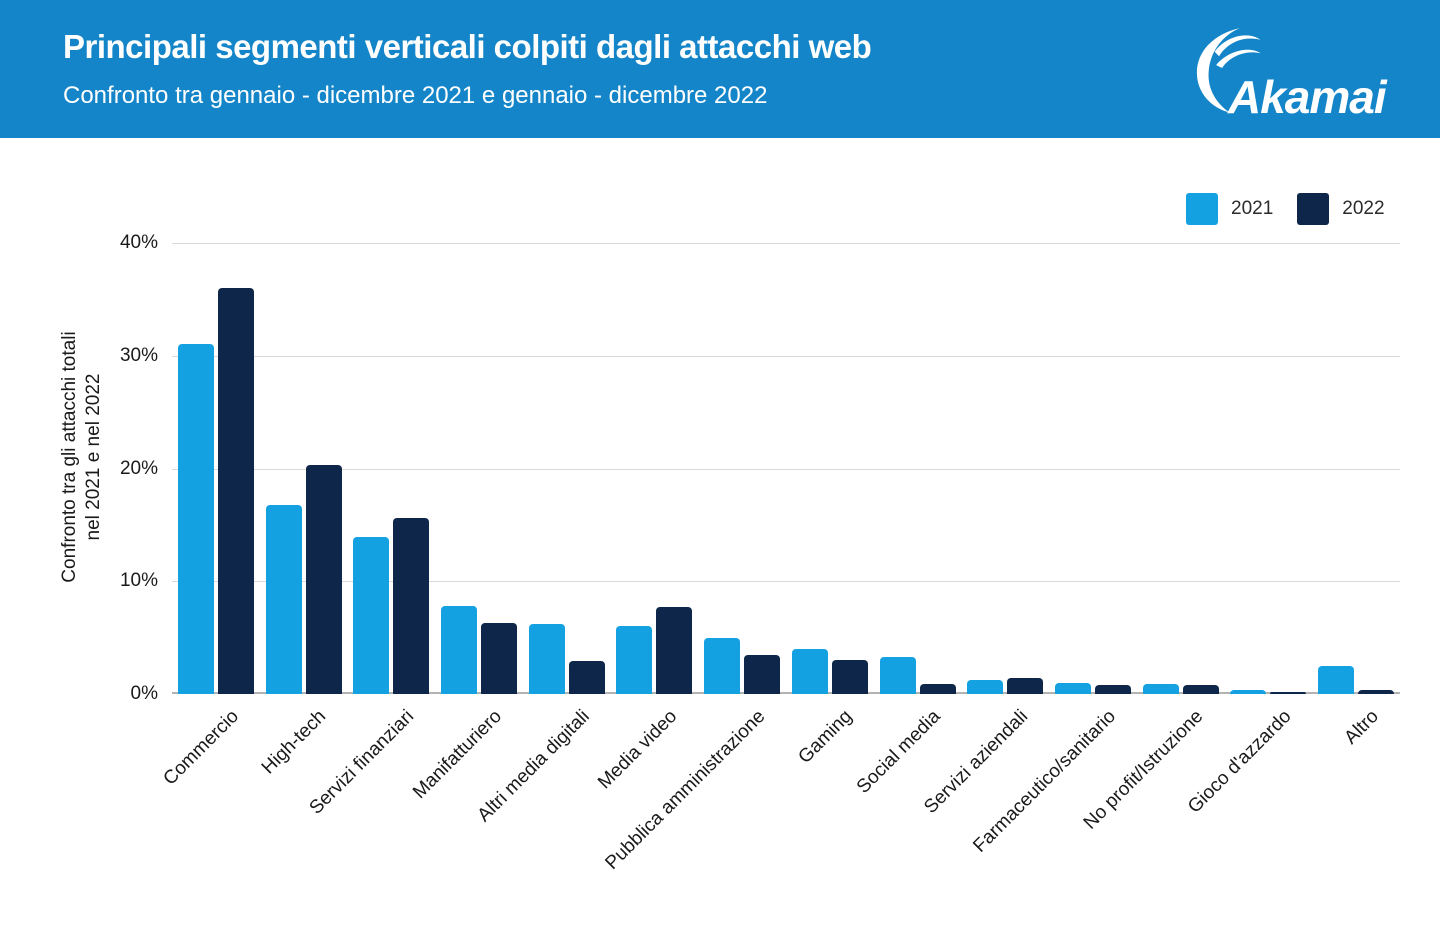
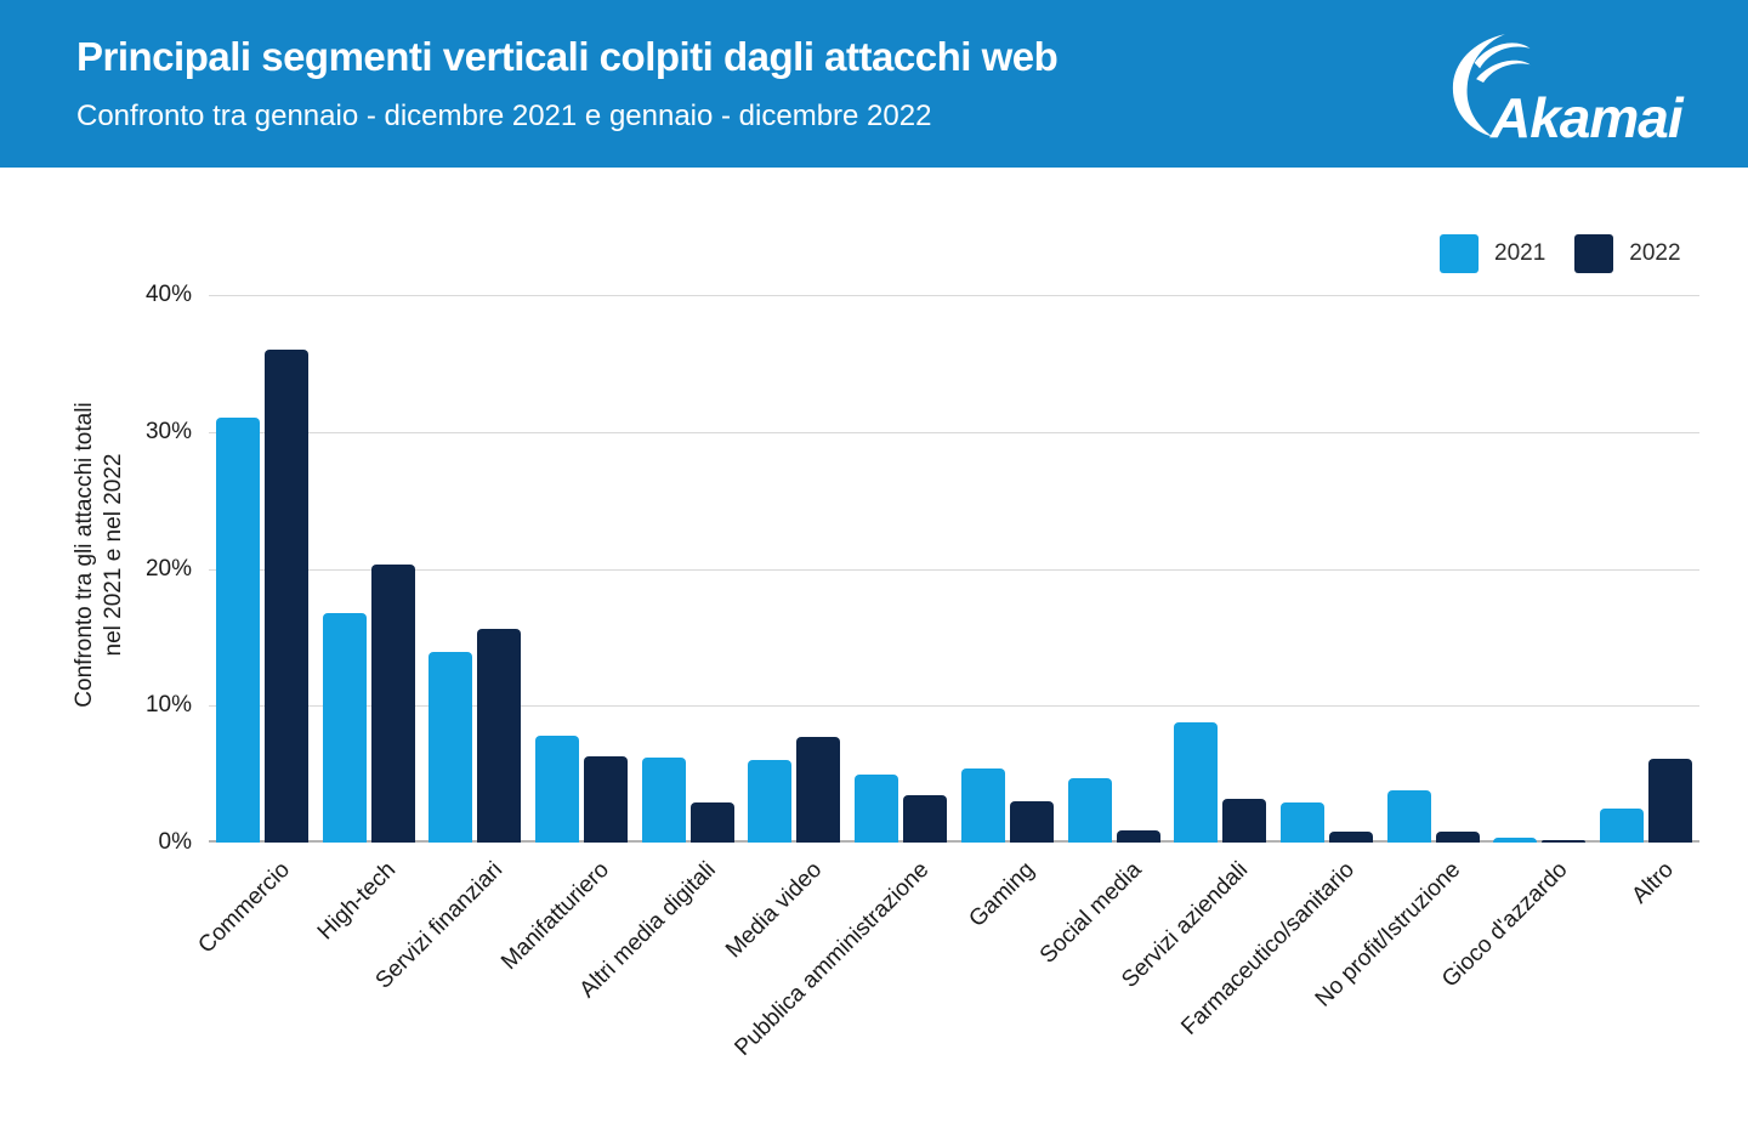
2021/Gaming: 4.0% -> 5.4%
2021/Social media: 3.3% -> 4.7%
2021/Servizi aziendali: 1.2% -> 8.8%
2022/Servizi aziendali: 1.4% -> 3.2%
2021/Farmaceutico/sanitario: 1.0% -> 2.9%
2021/No profit/Istruzione: 0.9% -> 3.8%
2022/Altro: 0.4% -> 6.1%
